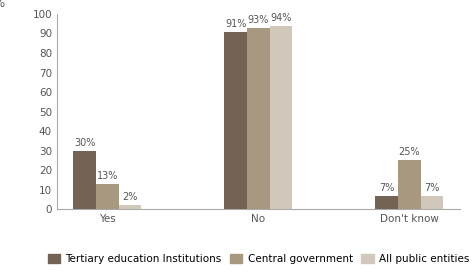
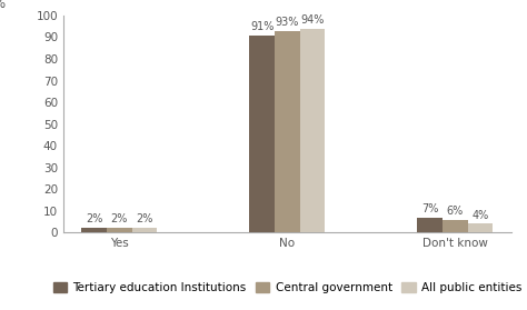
Tertiary education Institutions/Yes: 30% -> 2%
Central government/Yes: 13% -> 2%
Central government/Don't know: 25% -> 6%
All public entities/Don't know: 7% -> 4%
